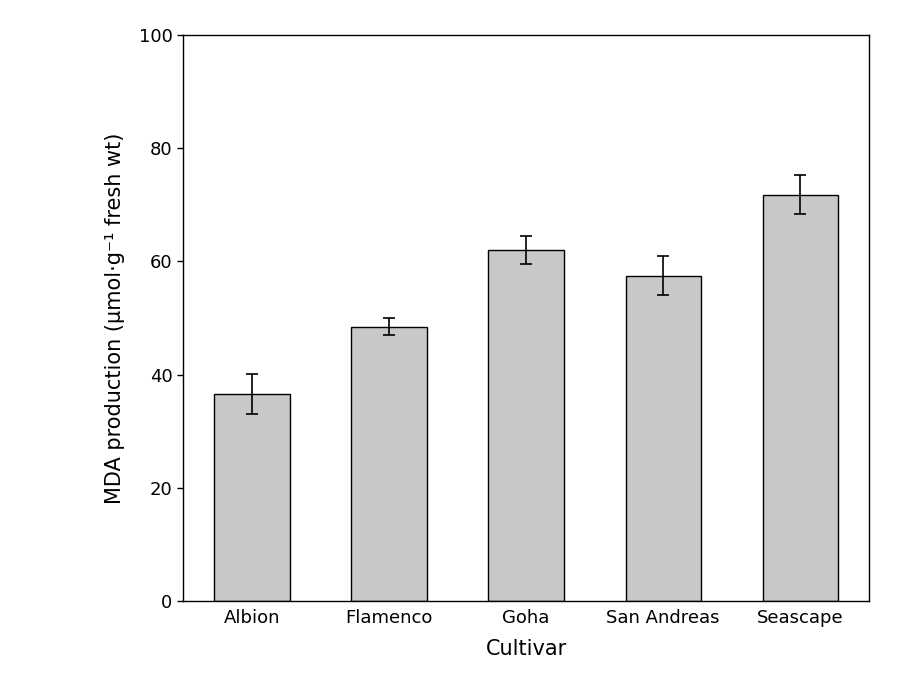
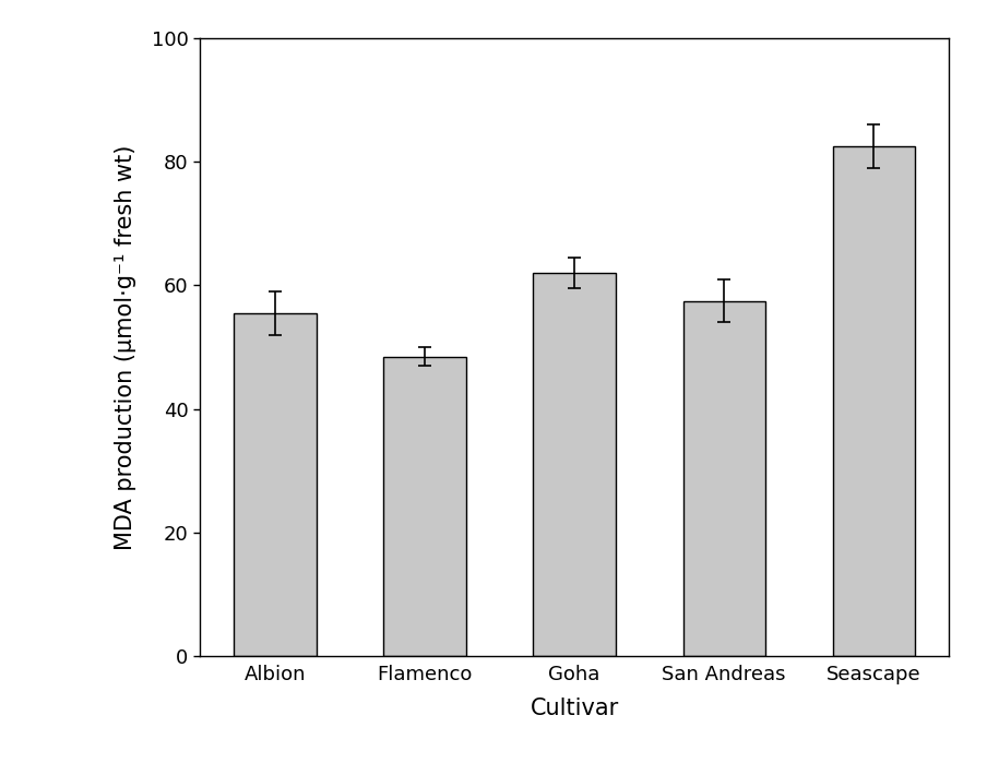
Albion: 36.6 -> 55.5
Seascape: 71.8 -> 82.5
